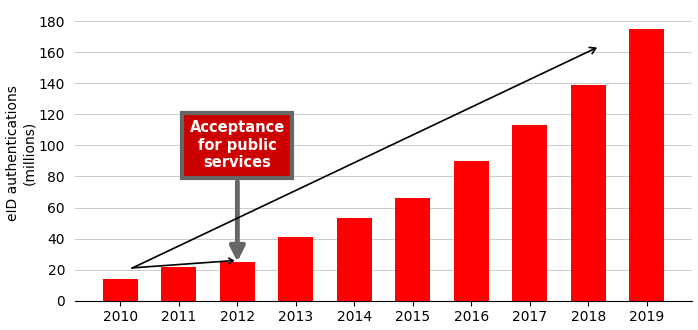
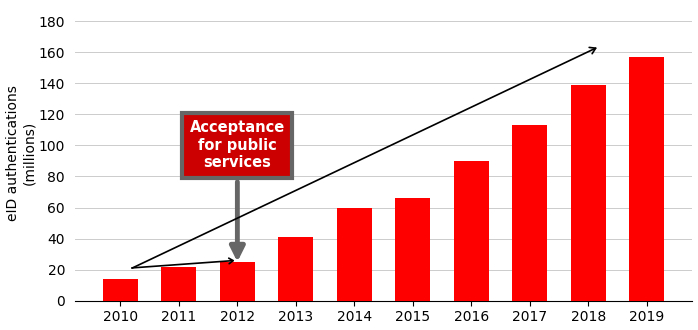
2014: 53 -> 60
2019: 175 -> 157
